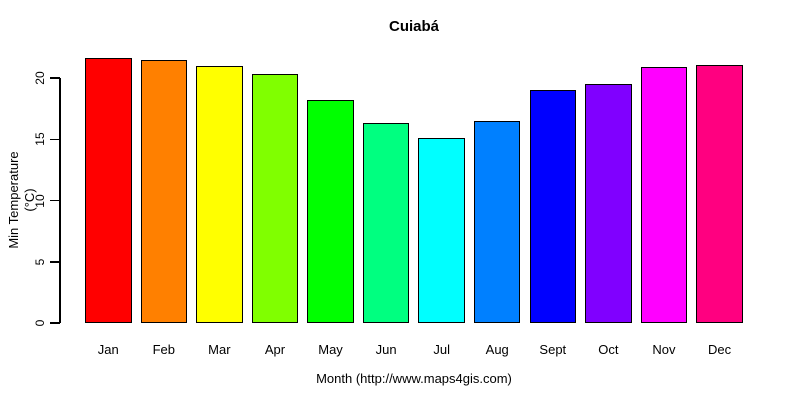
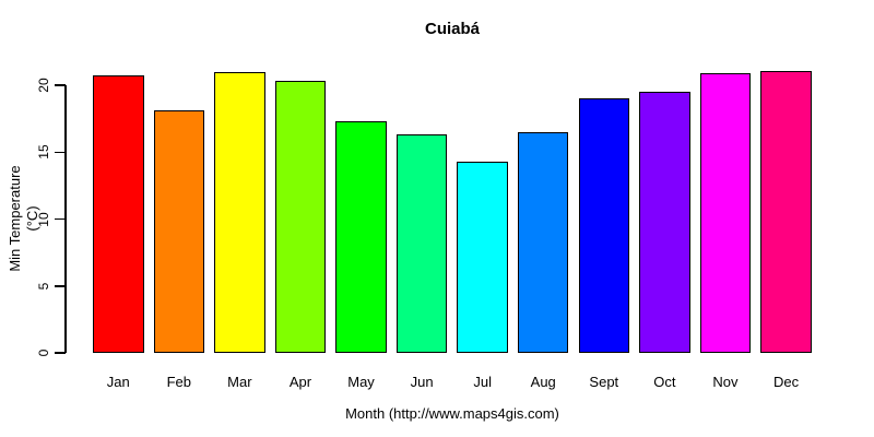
Jan: 21.6 -> 20.7
Feb: 21.5 -> 18.1
May: 18.2 -> 17.3
Jul: 15.1 -> 14.3
